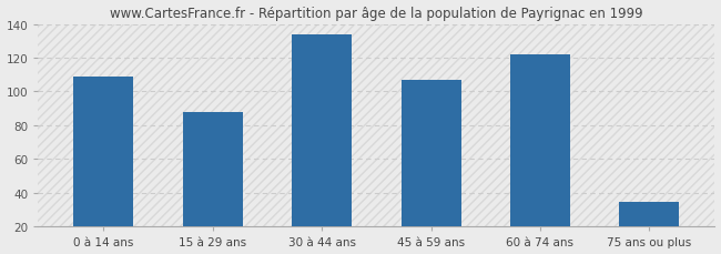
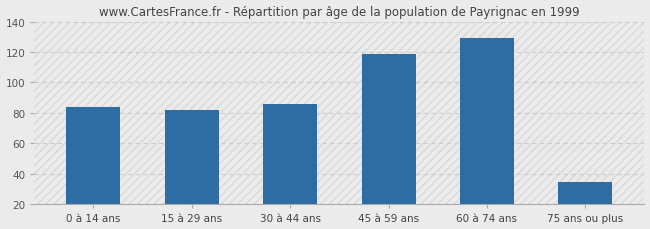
0 à 14 ans: 109 -> 84
15 à 29 ans: 88 -> 82
30 à 44 ans: 134 -> 86
45 à 59 ans: 107 -> 119
60 à 74 ans: 122 -> 129
